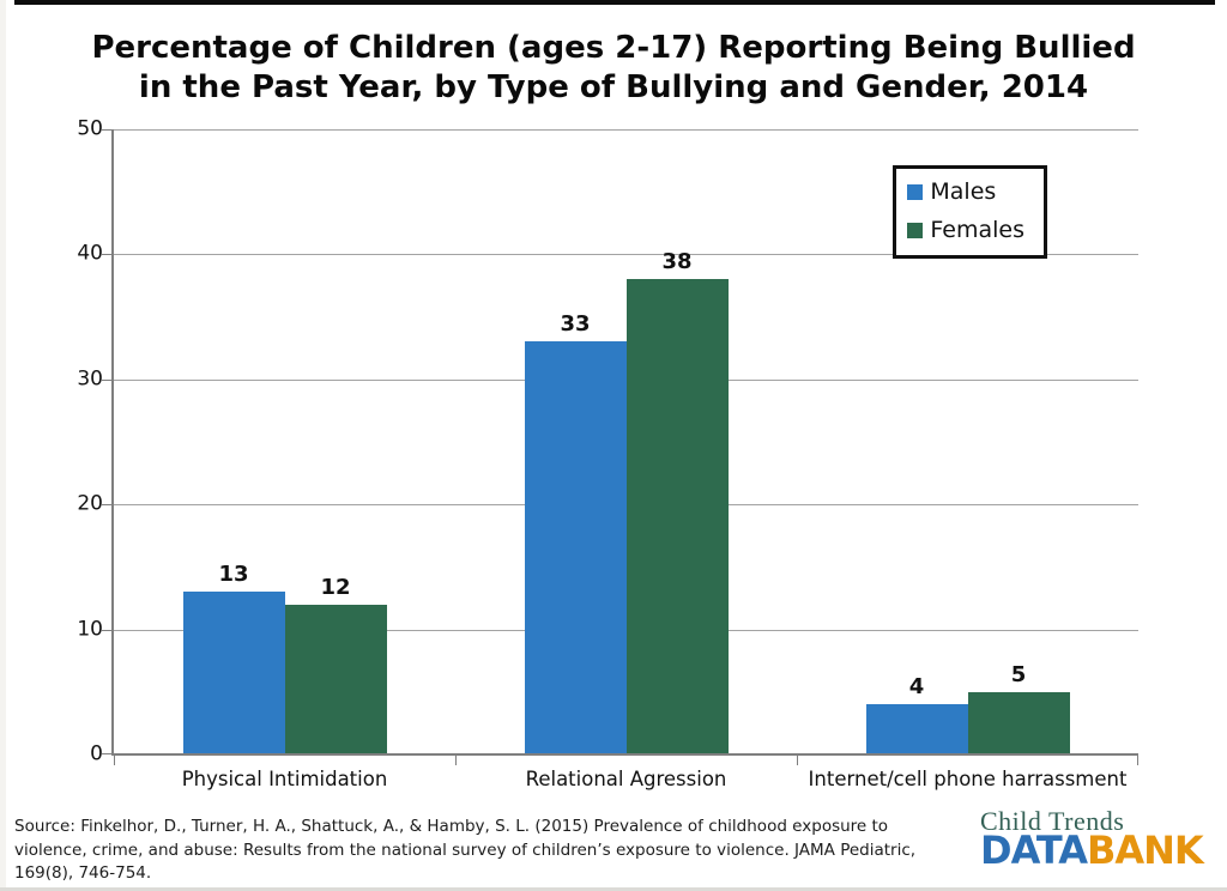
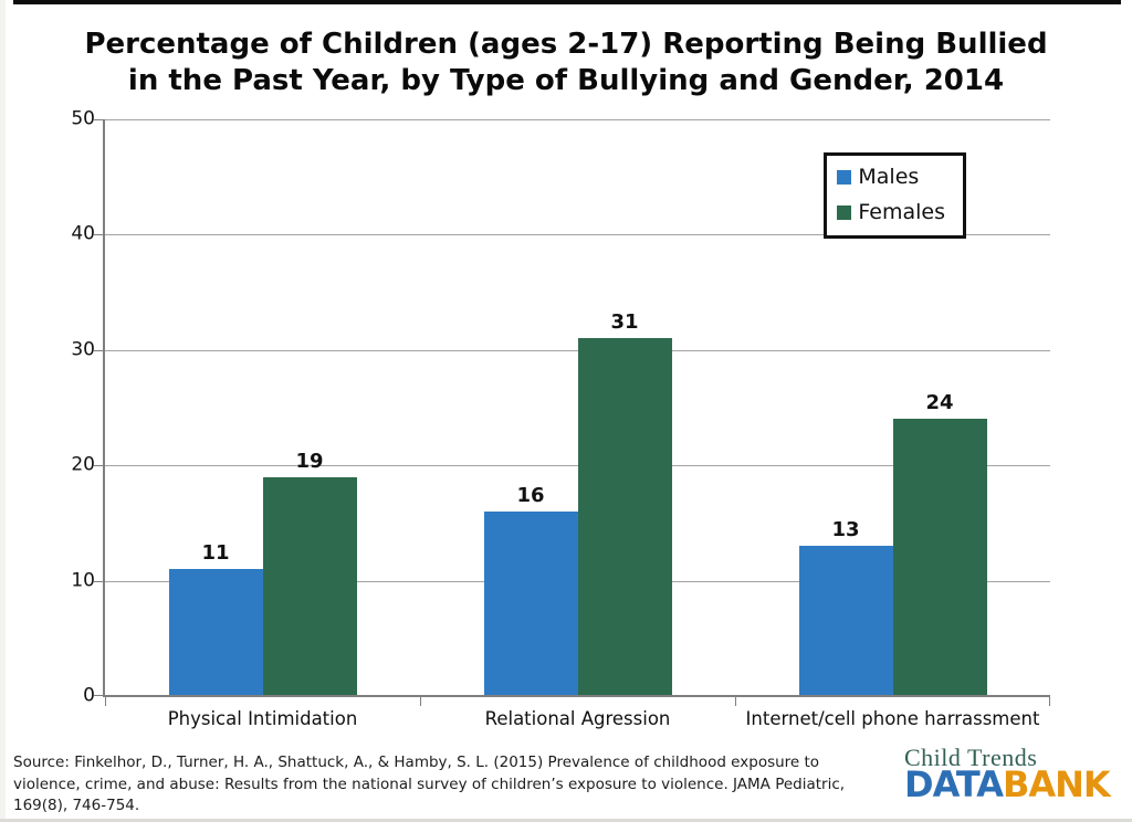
Males/Physical Intimidation: 13 -> 11
Females/Physical Intimidation: 12 -> 19
Males/Relational Agression: 33 -> 16
Females/Relational Agression: 38 -> 31
Males/Internet/cell phone harrassment: 4 -> 13
Females/Internet/cell phone harrassment: 5 -> 24
